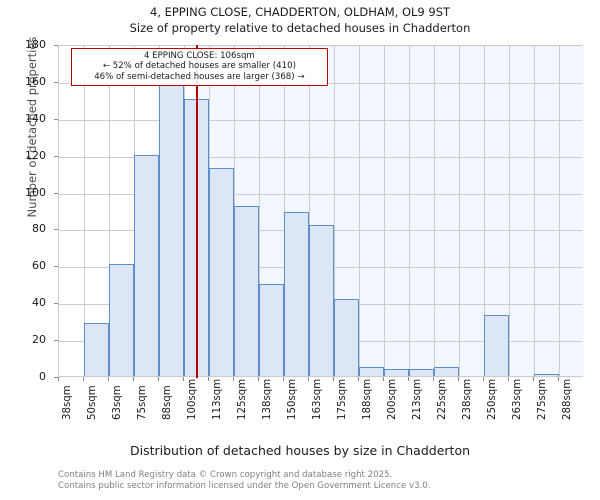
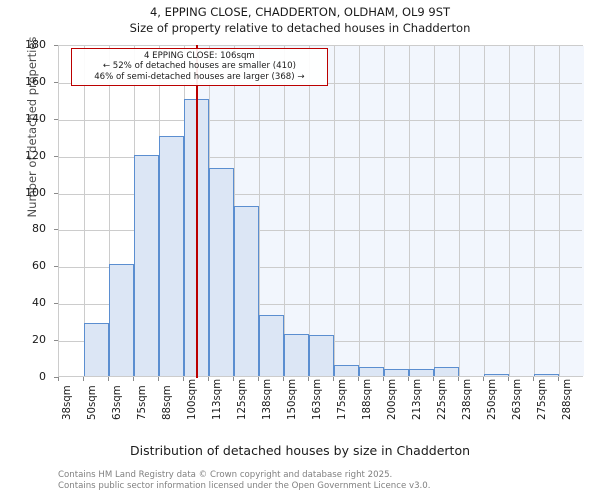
88sqm: 170 -> 130
138sqm: 50 -> 33
150sqm: 89 -> 23
163sqm: 82 -> 22
175sqm: 42 -> 6
250sqm: 33 -> 1
